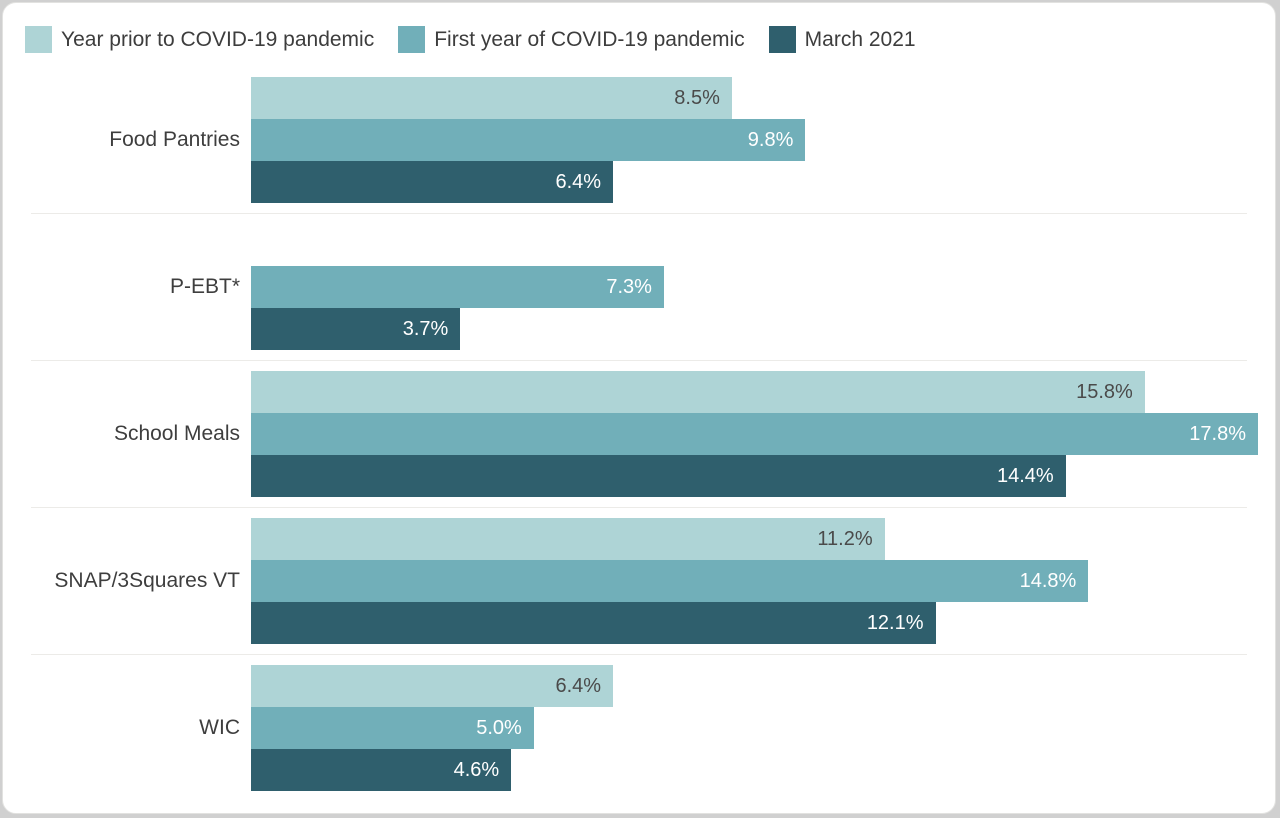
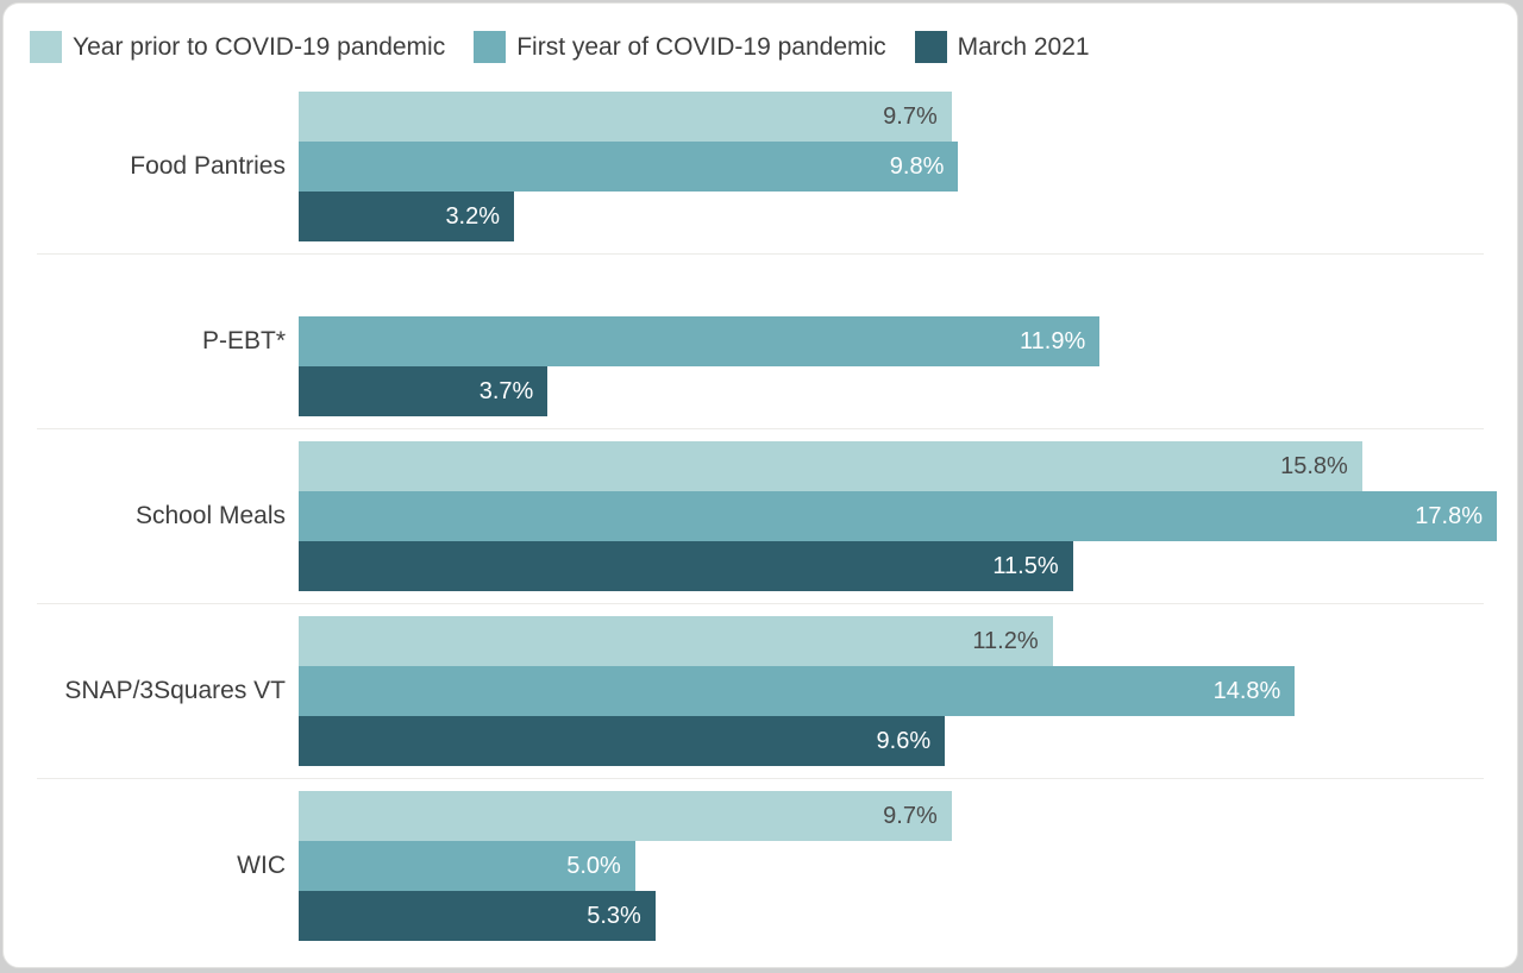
Year prior to COVID-19 pandemic/Food Pantries: 8.5% -> 9.7%
March 2021/Food Pantries: 6.4% -> 3.2%
First year of COVID-19 pandemic/P-EBT*: 7.3% -> 11.9%
March 2021/School Meals: 14.4% -> 11.5%
March 2021/SNAP/3Squares VT: 12.1% -> 9.6%
Year prior to COVID-19 pandemic/WIC: 6.4% -> 9.7%
March 2021/WIC: 4.6% -> 5.3%
